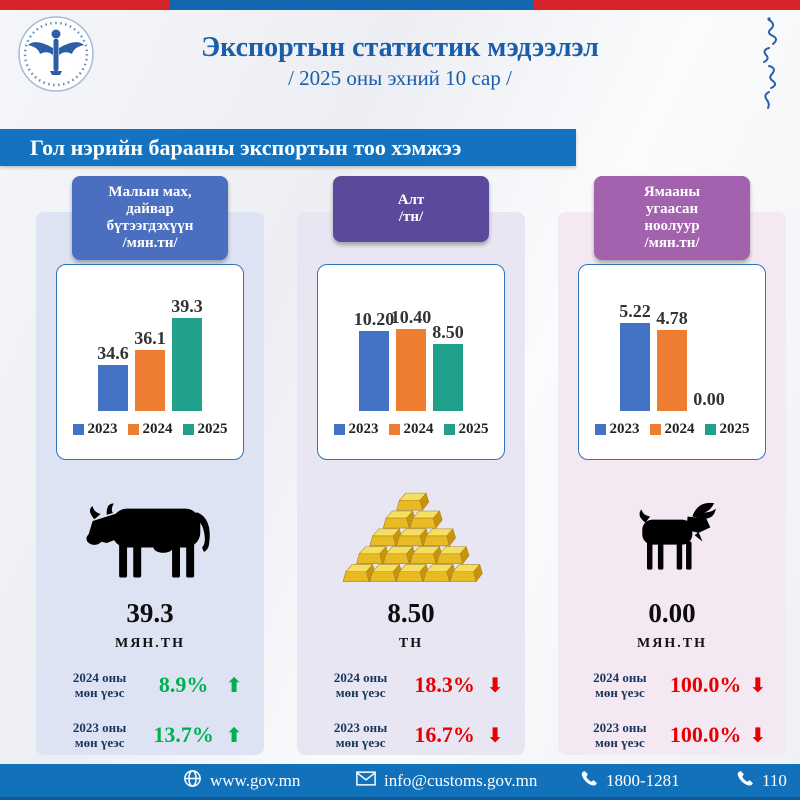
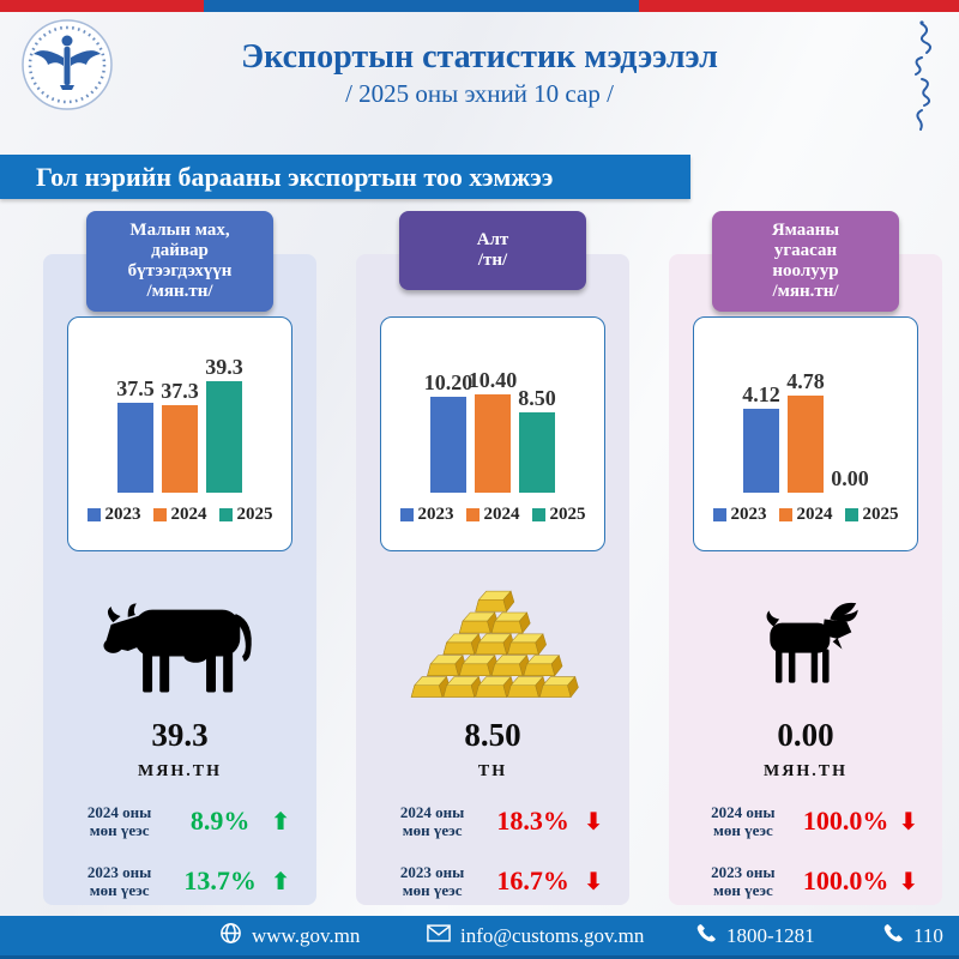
Малын мах, дайвар бүтээгдэхүүн /мян.тн//2023: 34.6 -> 37.5
Малын мах, дайвар бүтээгдэхүүн /мян.тн//2024: 36.1 -> 37.3
Ямааны угаасан ноолуур /мян.тн//2023: 5.22 -> 4.12
